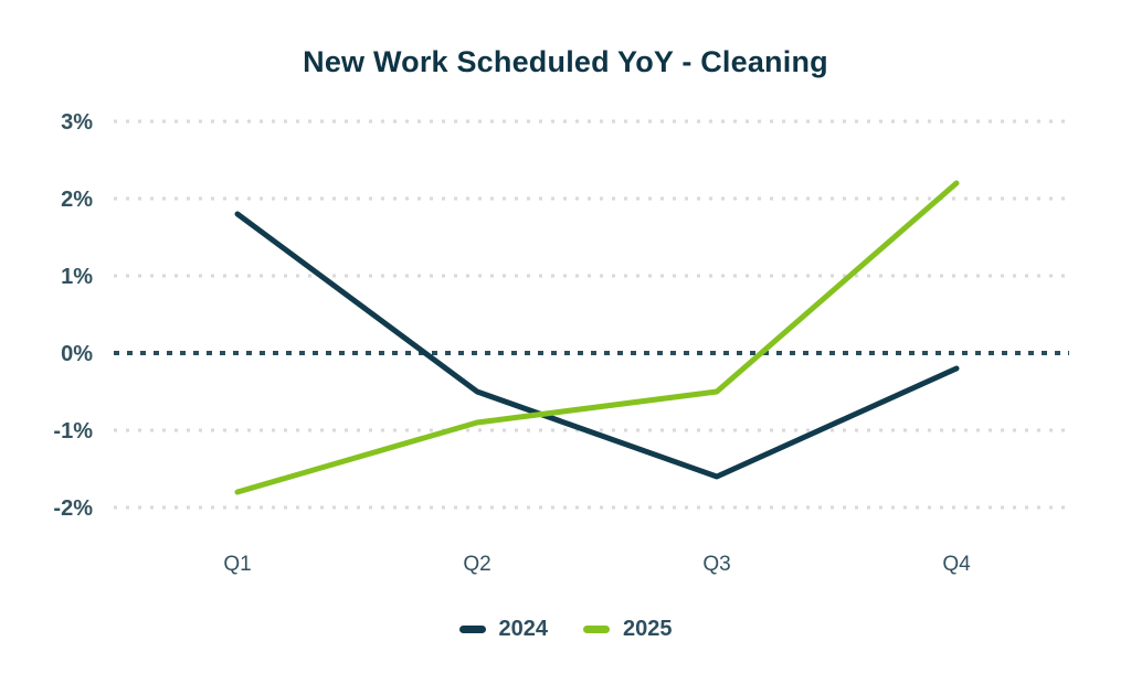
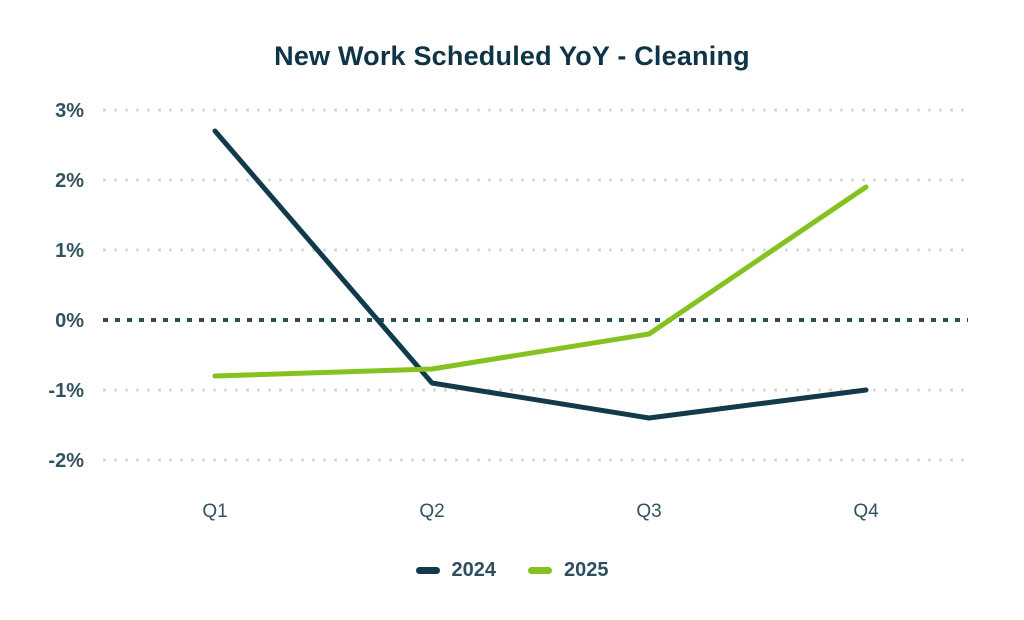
2024/Q1: 1.8% -> 2.7%
2025/Q1: -1.8% -> -0.8%
2024/Q2: -0.5% -> -0.9%
2025/Q2: -0.9% -> -0.7%
2024/Q3: -1.6% -> -1.4%
2025/Q3: -0.5% -> -0.2%
2024/Q4: -0.2% -> -1.0%
2025/Q4: 2.2% -> 1.9%
